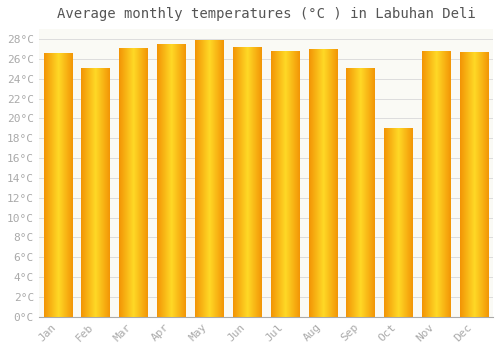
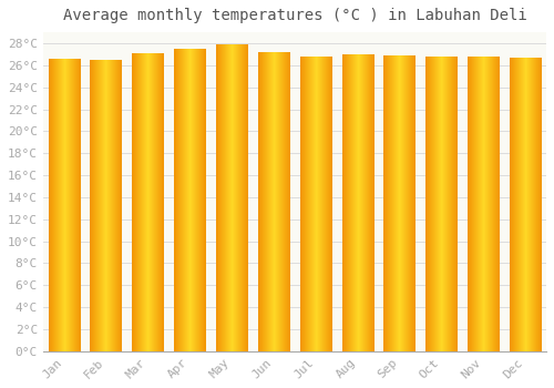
Feb: 25.0°C -> 26.5°C
Sep: 25.0°C -> 26.9°C
Oct: 19.0°C -> 26.8°C
